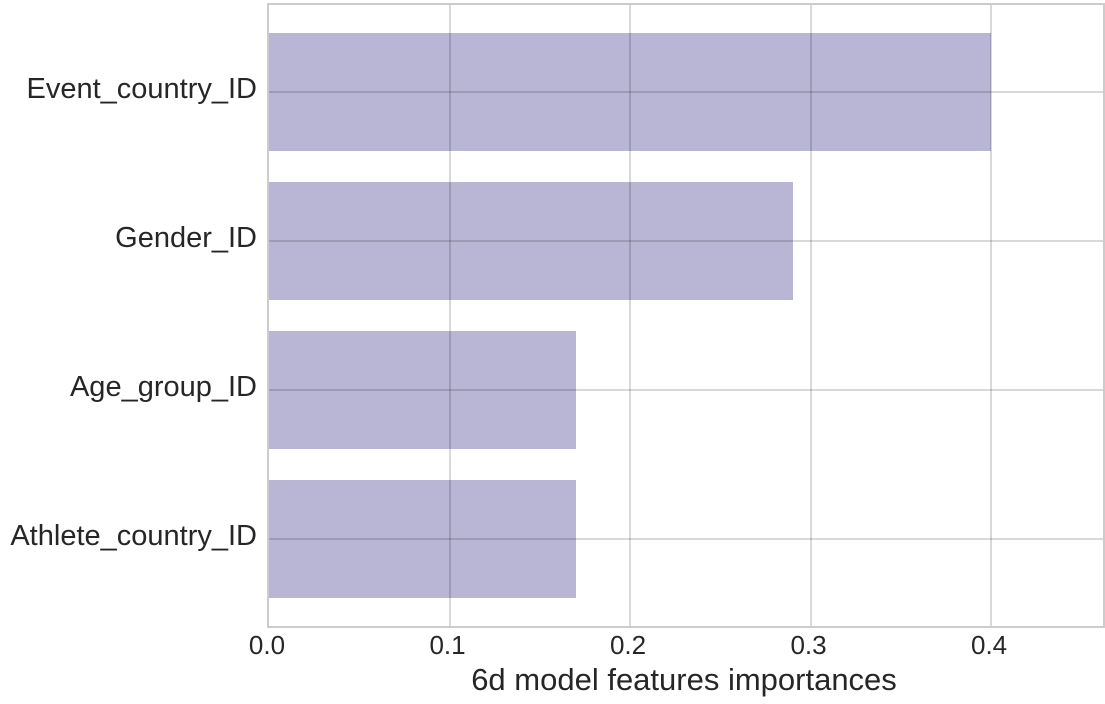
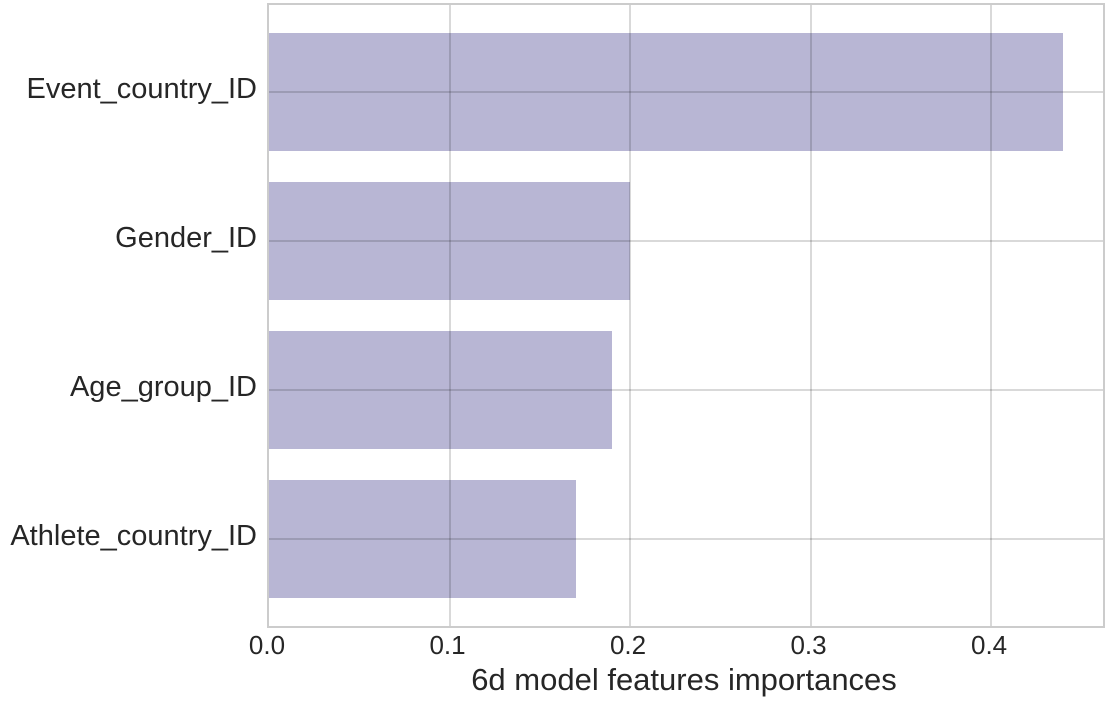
Event_country_ID: 0.40 -> 0.44
Gender_ID: 0.29 -> 0.20
Age_group_ID: 0.17 -> 0.19
